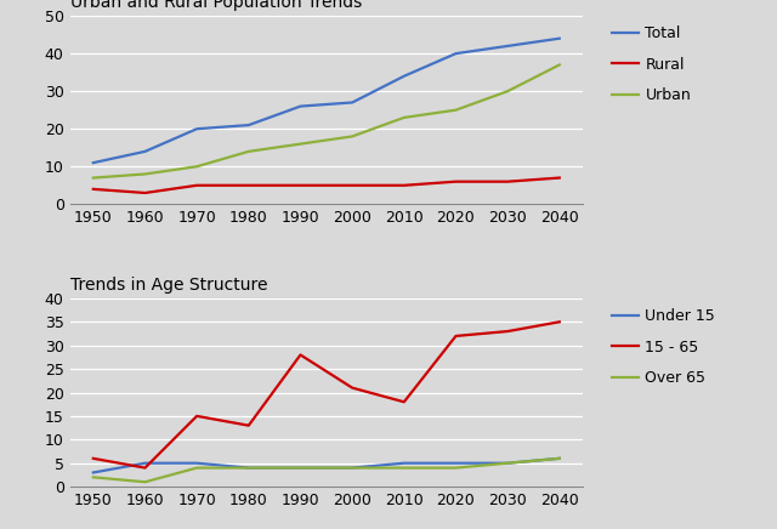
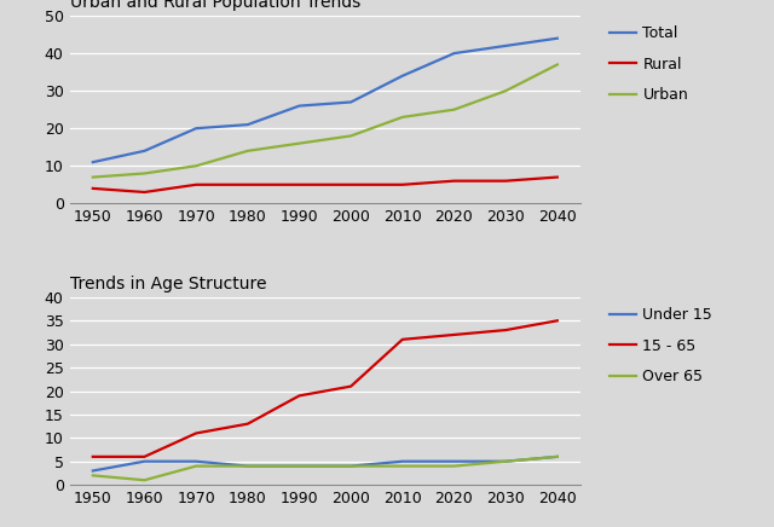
Trends in Age Structure/15 - 65/1960: 4 -> 6
Trends in Age Structure/15 - 65/1970: 15 -> 11
Trends in Age Structure/15 - 65/1990: 28 -> 19
Trends in Age Structure/15 - 65/2010: 18 -> 31
